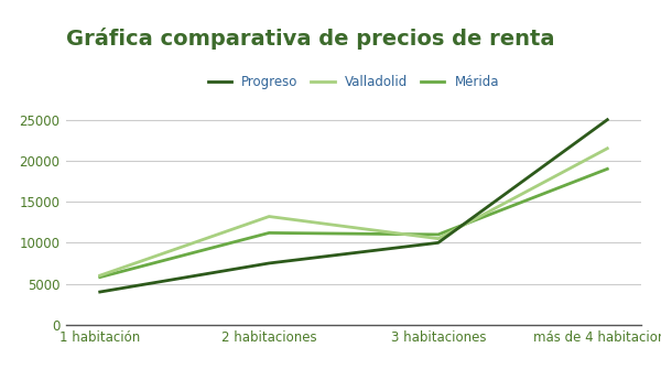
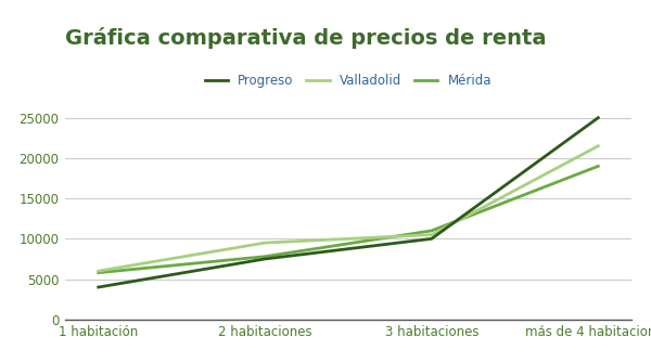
Valladolid/2 habitaciones: 13200 -> 9500
Mérida/2 habitaciones: 11200 -> 7800
